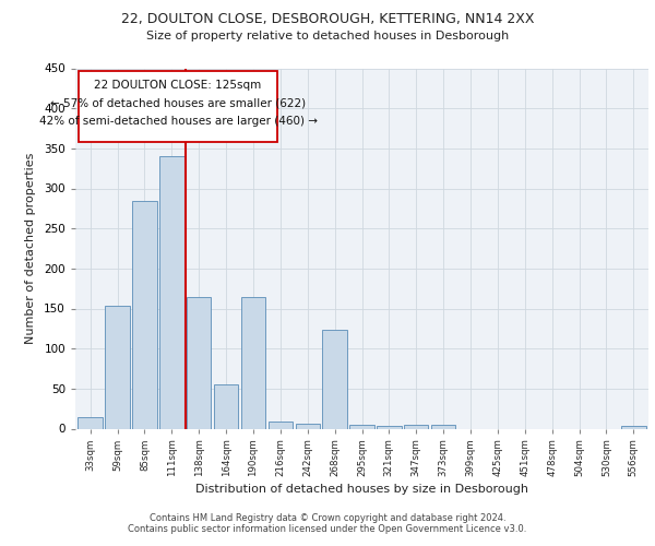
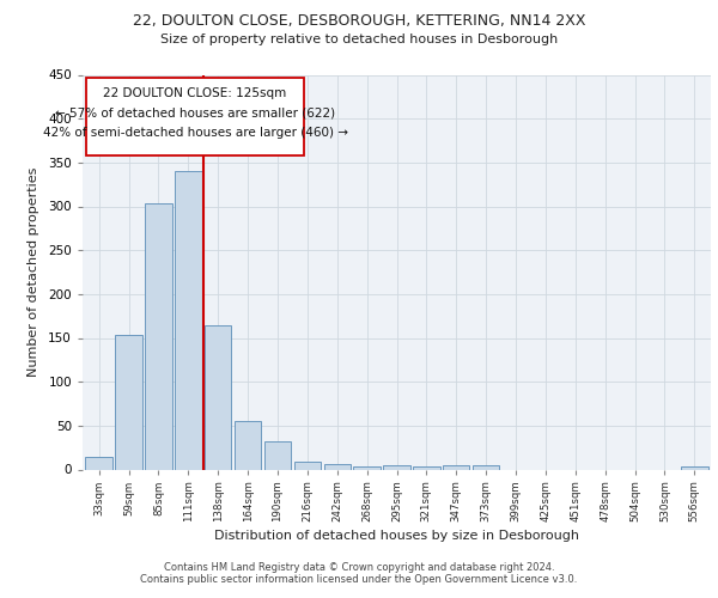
85sqm: 284 -> 304
190sqm: 164 -> 32
268sqm: 124 -> 4
